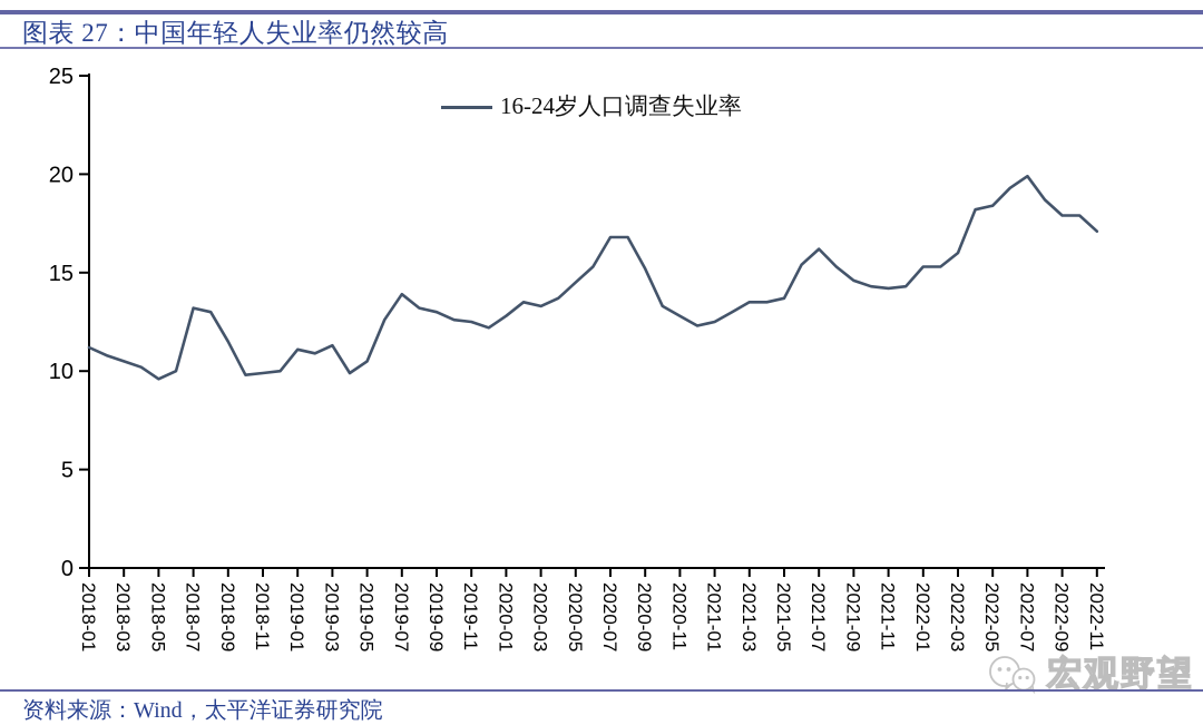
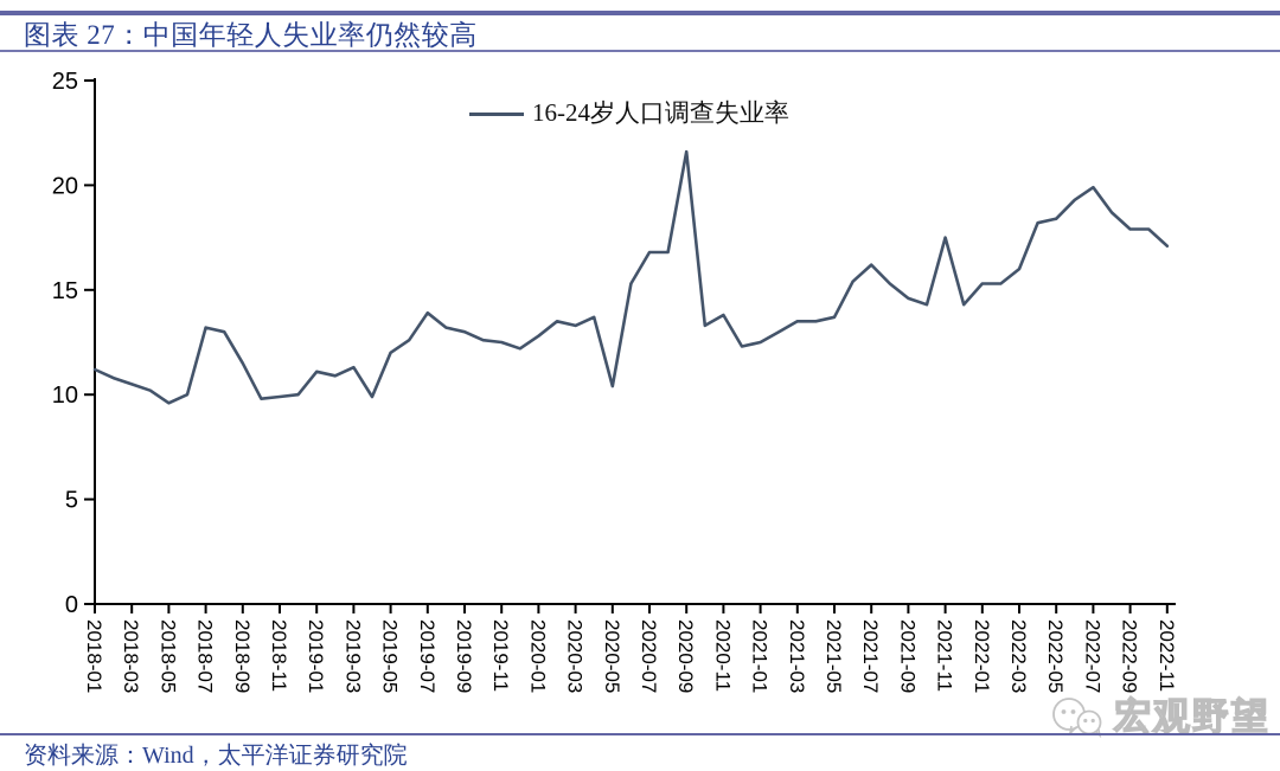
2019-05: 10.5 -> 12.0
2020-05: 14.5 -> 10.4
2020-09: 15.2 -> 21.6
2020-11: 12.8 -> 13.8
2021-11: 14.2 -> 17.5
